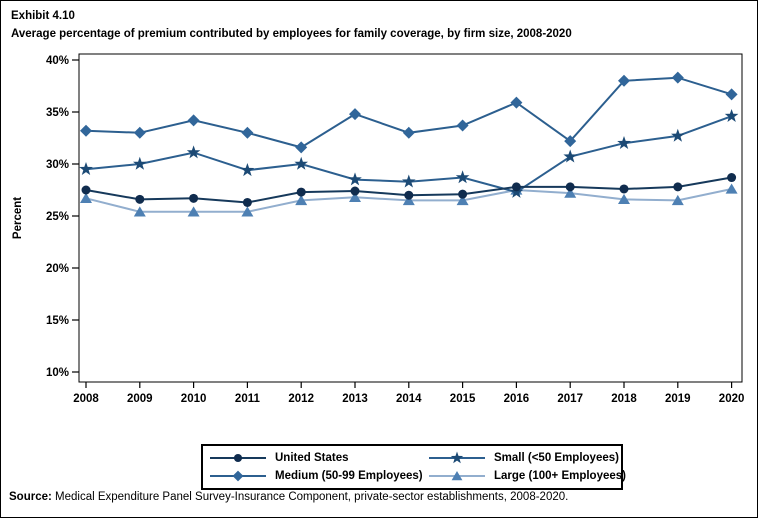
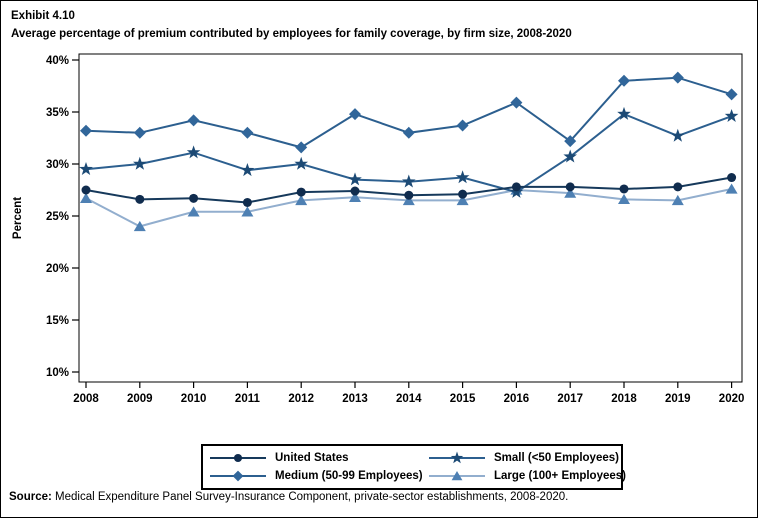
Large (100+ Employees)/2009: 25.4% -> 24.0%
Small (<50 Employees)/2018: 32.0% -> 34.8%
